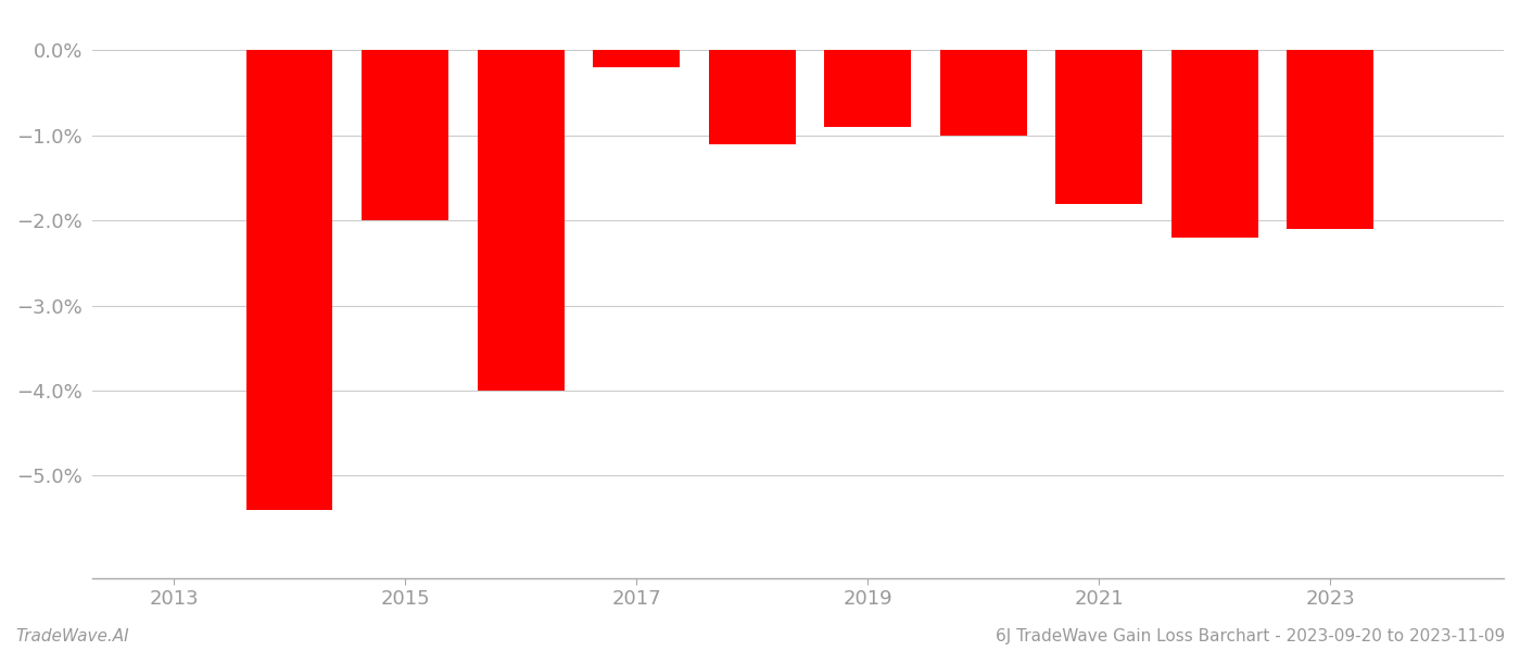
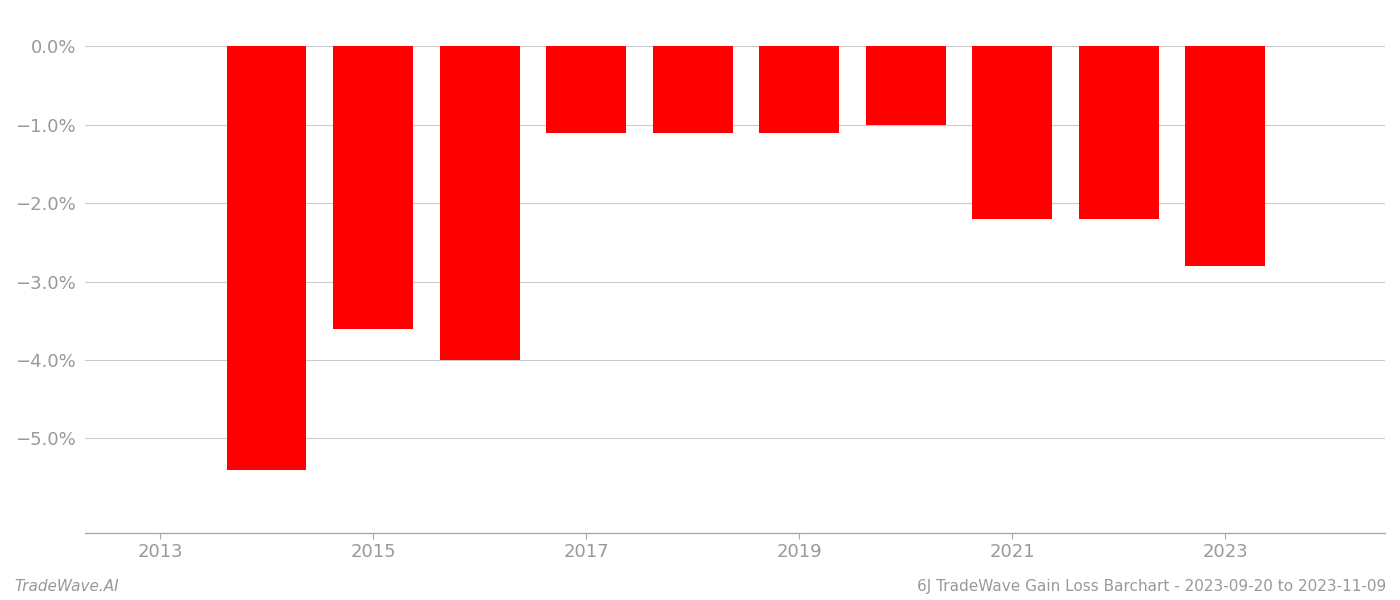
2015: -2.0% -> -3.6%
2017: -0.2% -> -1.1%
2019: -0.9% -> -1.1%
2021: -1.8% -> -2.2%
2023: -2.1% -> -2.8%
